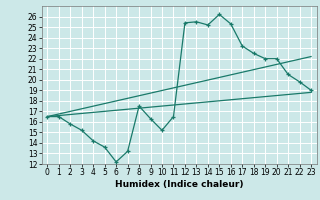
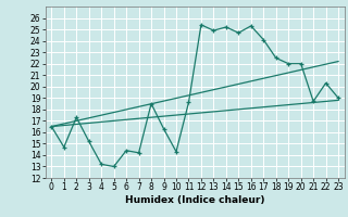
1: 16.5 -> 14.7
2: 15.8 -> 17.3
4: 14.2 -> 13.2
5: 13.6 -> 13.0
6: 12.2 -> 14.4
7: 13.2 -> 14.2
8: 17.5 -> 18.5
10: 15.2 -> 14.3
11: 16.5 -> 18.6
13: 25.5 -> 24.9
15: 26.2 -> 24.7
17: 23.2 -> 24.1
21: 20.5 -> 18.7
22: 19.8 -> 20.3
